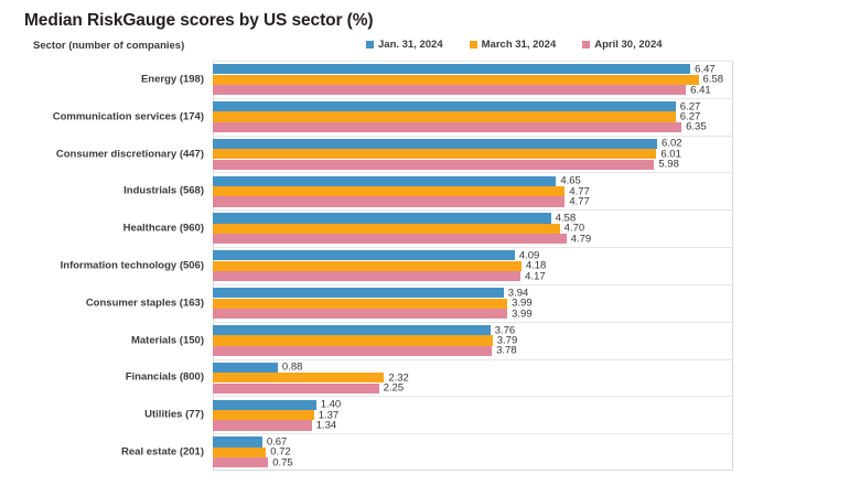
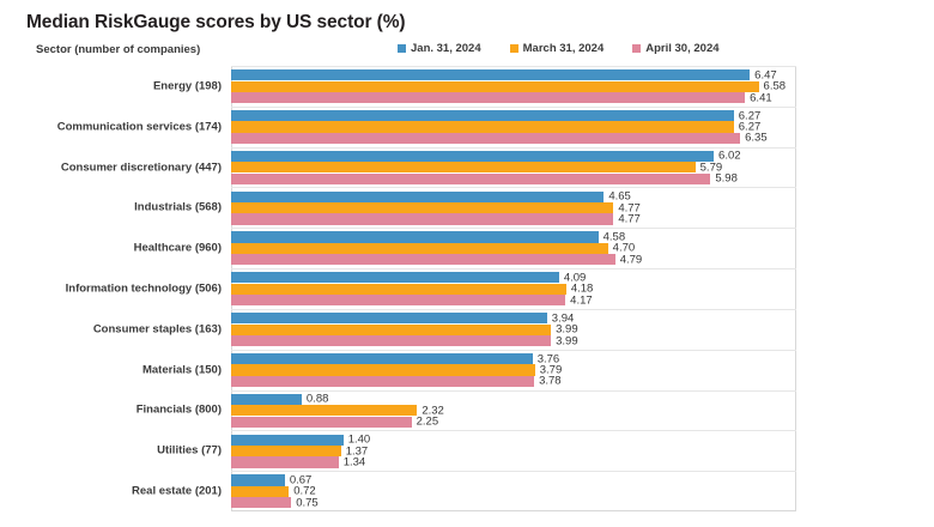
March 31, 2024/Consumer discretionary (447): 6.01 -> 5.79
